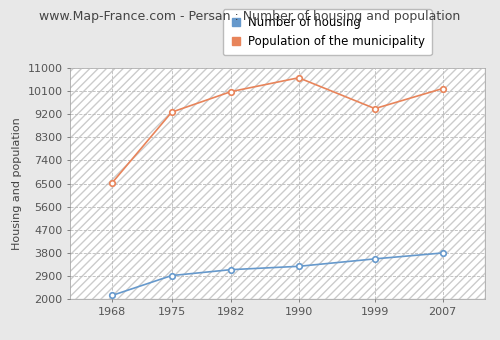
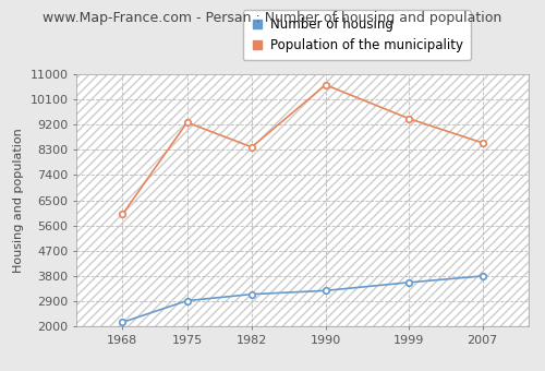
Population of the municipality/1968: 6540 -> 6000
Population of the municipality/1982: 10080 -> 8400
Population of the municipality/2007: 10200 -> 8550
